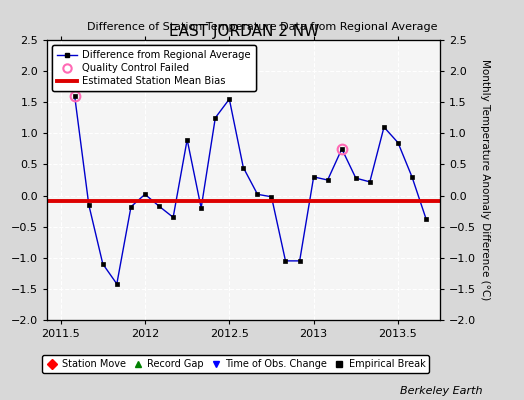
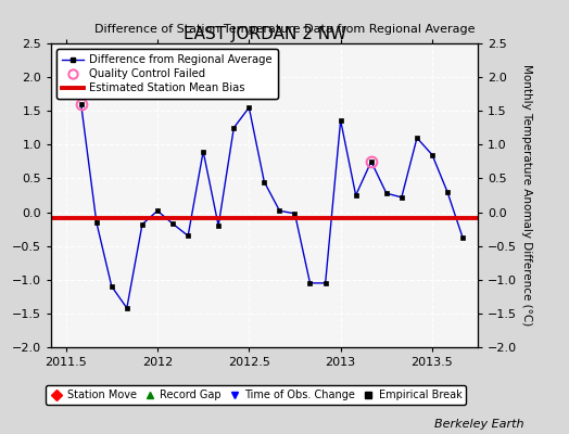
2013: 0.30 -> 1.36
